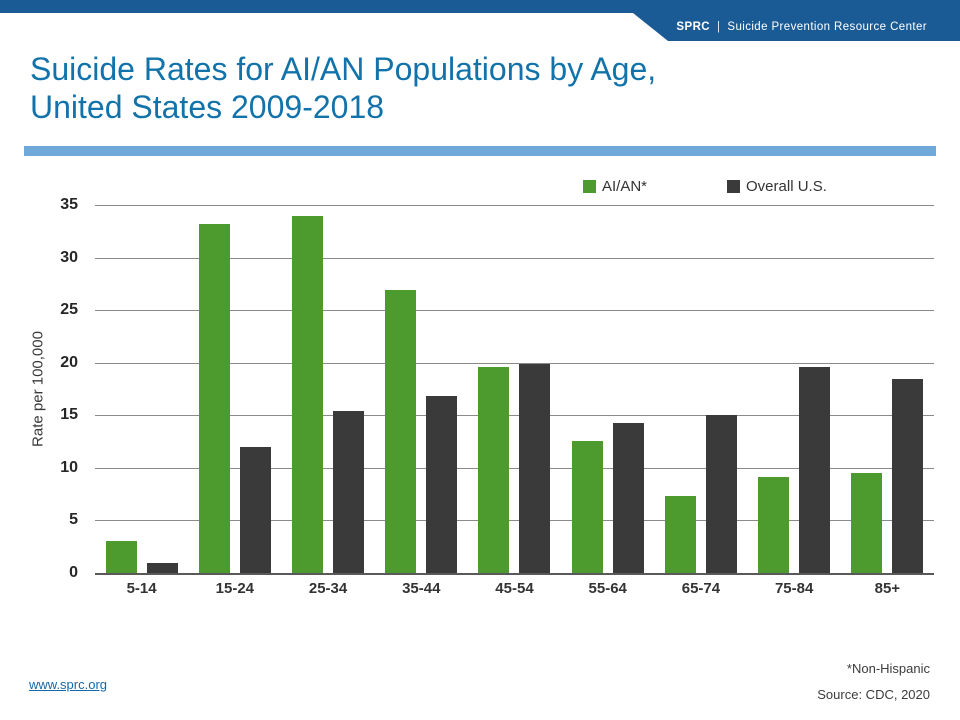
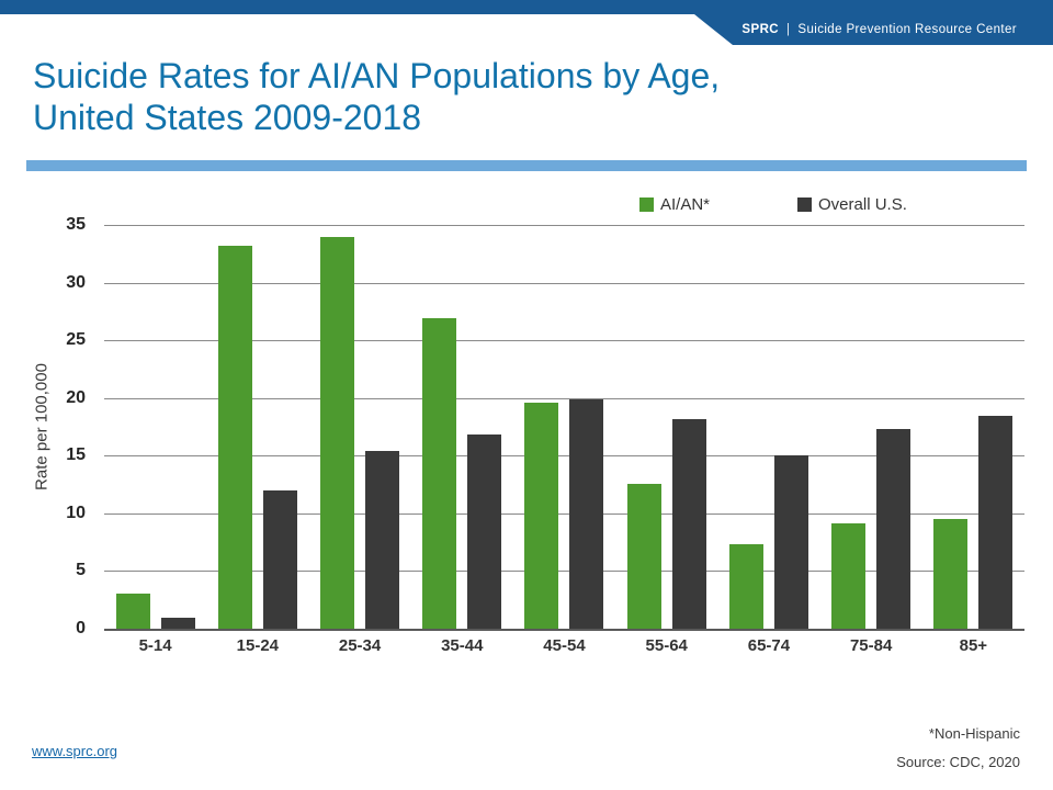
Overall U.S./55-64: 14.3 -> 18.2
Overall U.S./75-84: 19.6 -> 17.3
